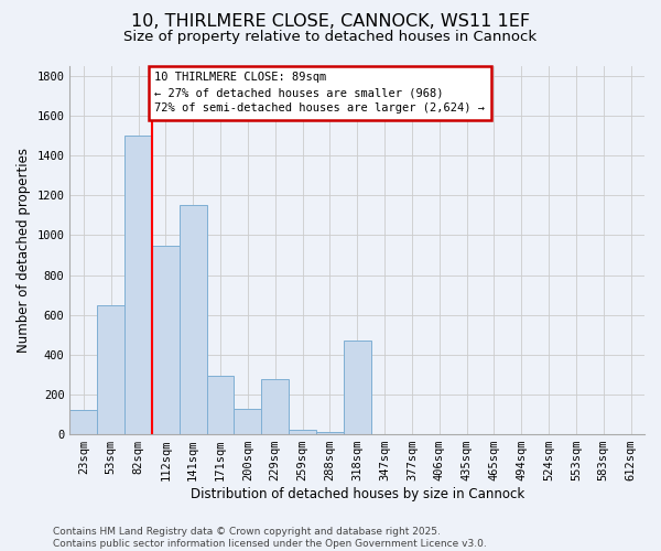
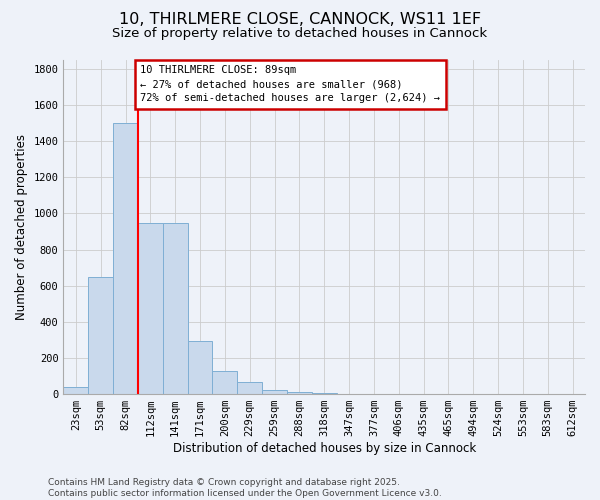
23sqm: 120 -> 40
141sqm: 1150 -> 950
229sqm: 280 -> 60
318sqm: 470 -> 0
